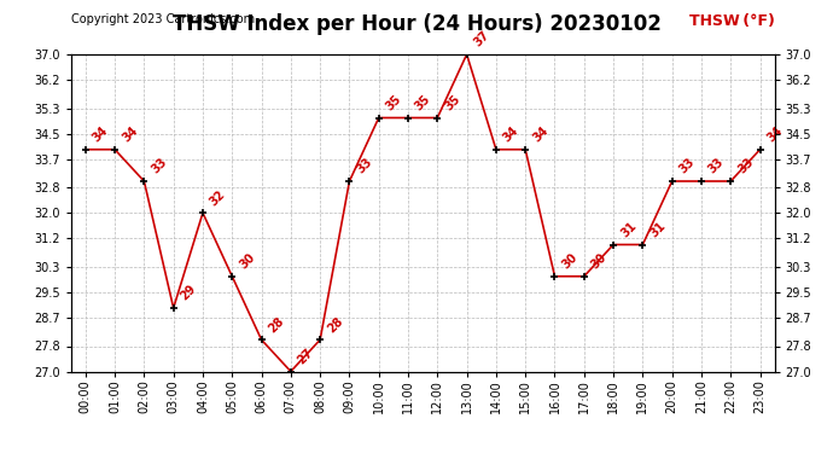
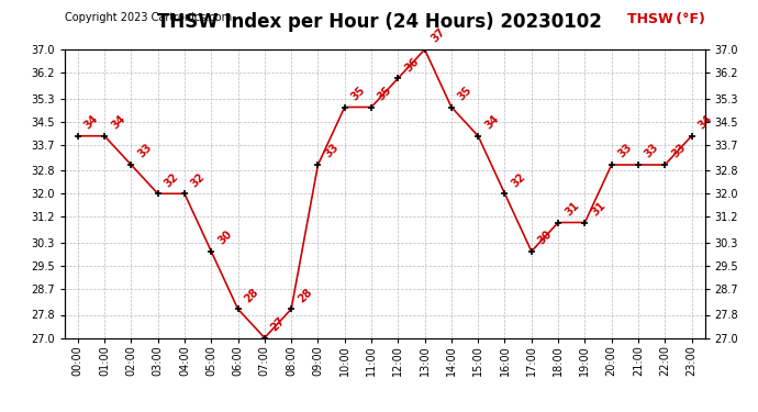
03:00: 29 -> 32
12:00: 35 -> 36
14:00: 34 -> 35
16:00: 30 -> 32
